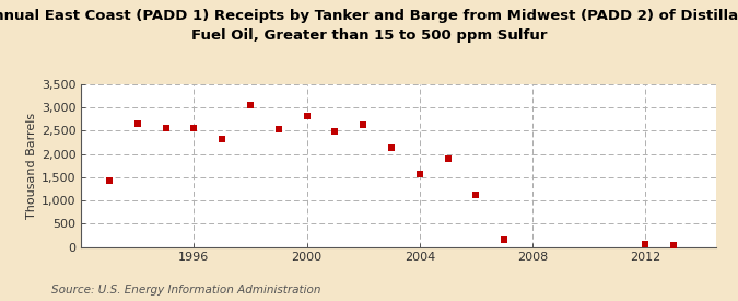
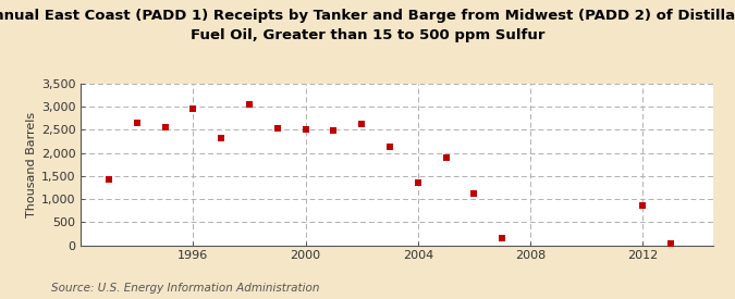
1996: 2,550 -> 2,950
2000: 2,820 -> 2,500
2004: 1,580 -> 1,350
2012: 50 -> 850
